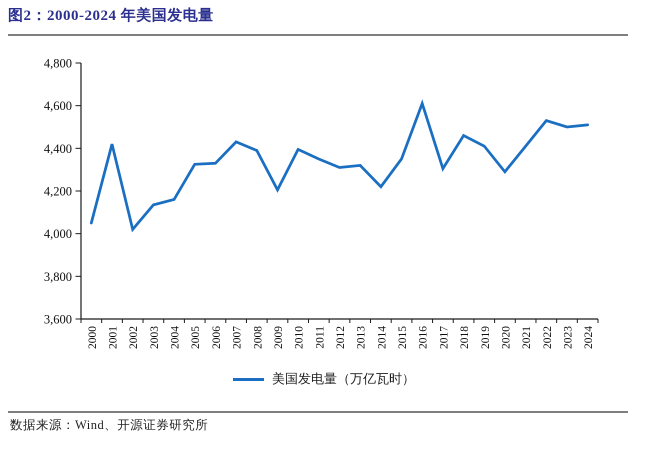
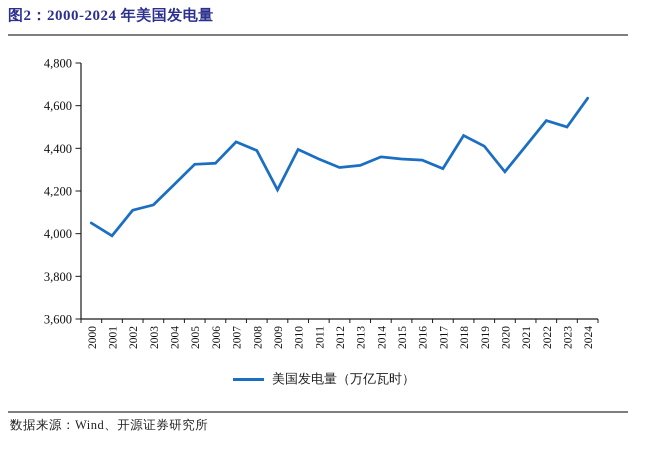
2001: 4420 -> 3990
2002: 4020 -> 4110
2004: 4160 -> 4230
2014: 4220 -> 4360
2016: 4610 -> 4340
2024: 4510 -> 4640
